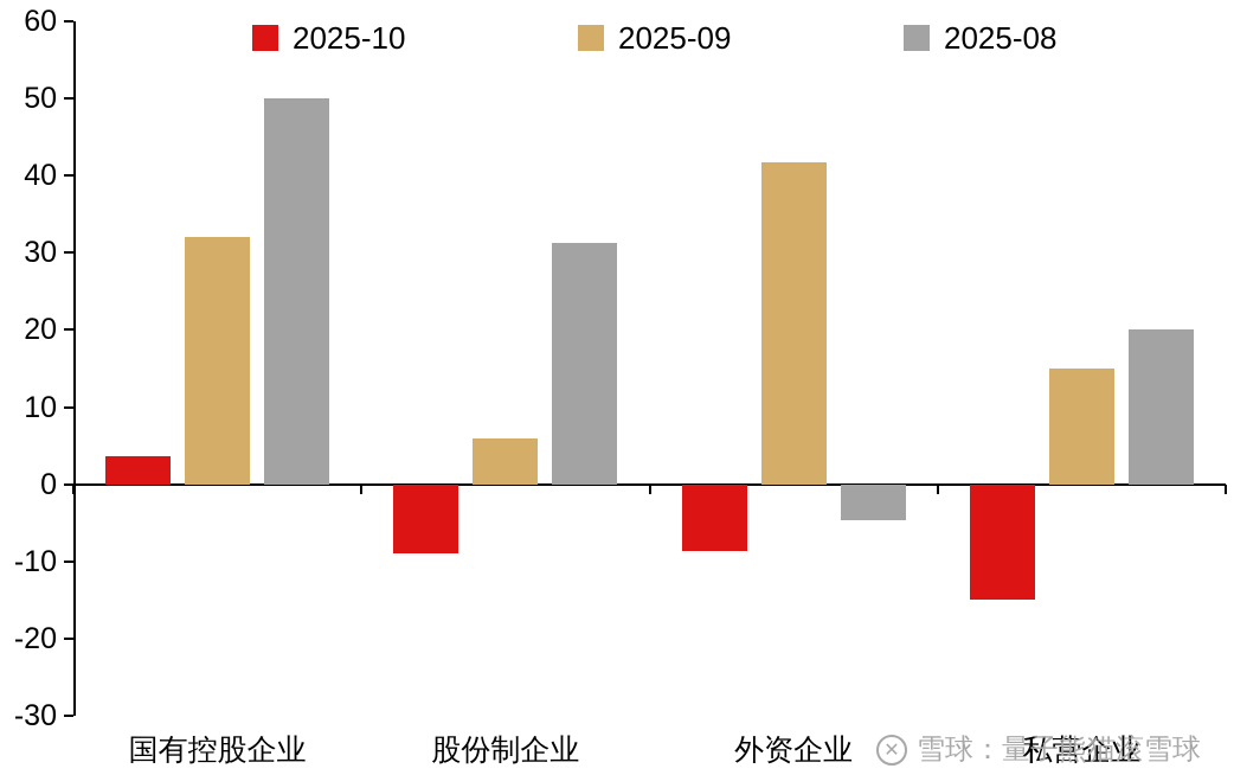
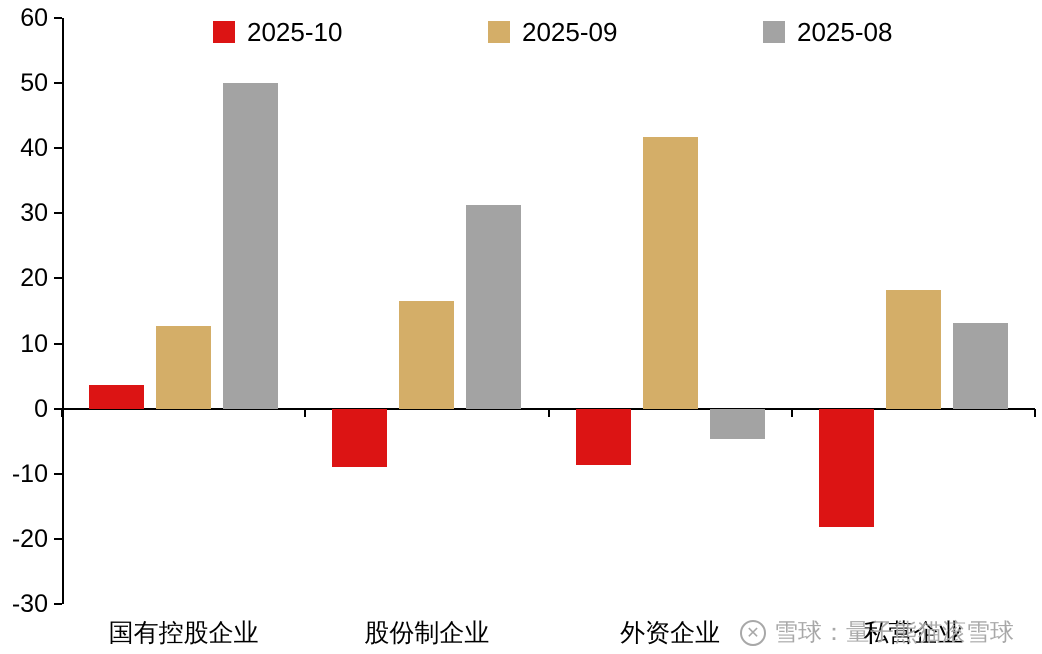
2025-09/国有控股企业: 32 -> 13
2025-09/股份制企业: 6 -> 16
2025-10/私营企业: -15 -> -18
2025-09/私营企业: 15 -> 18
2025-08/私营企业: 20 -> 13
